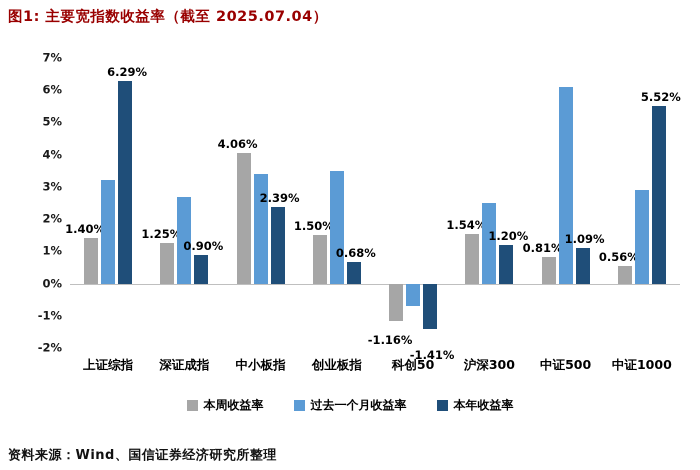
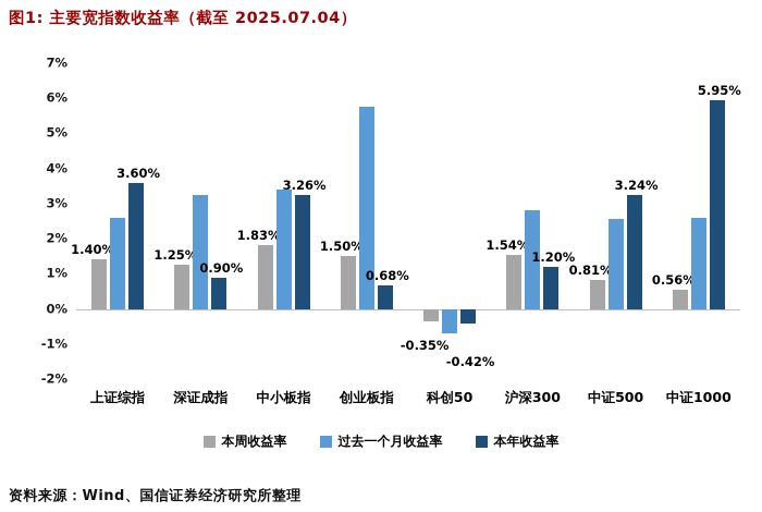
过去一个月收益率/上证综指: 3.2% -> 2.6%
本年收益率/上证综指: 6.29% -> 3.60%
过去一个月收益率/深证成指: 2.7% -> 3.2%
本周收益率/中小板指: 4.06% -> 1.83%
本年收益率/中小板指: 2.39% -> 3.26%
过去一个月收益率/创业板指: 3.5% -> 5.8%
本周收益率/科创50: -1.16% -> -0.35%
本年收益率/科创50: -1.41% -> -0.42%
过去一个月收益率/沪深300: 2.5% -> 2.8%
过去一个月收益率/中证500: 6.1% -> 2.5%
本年收益率/中证500: 1.09% -> 3.24%
过去一个月收益率/中证1000: 2.9% -> 2.6%
本年收益率/中证1000: 5.52% -> 5.95%
